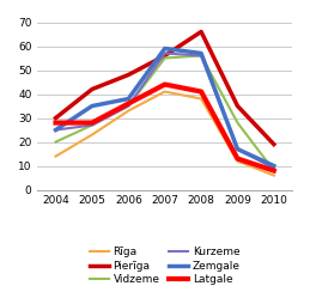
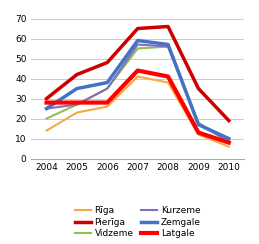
Rīga/2006: 33 -> 26
Latgale/2006: 36 -> 28
Pierīga/2007: 56 -> 65
Vidzeme/2009: 28 -> 18
